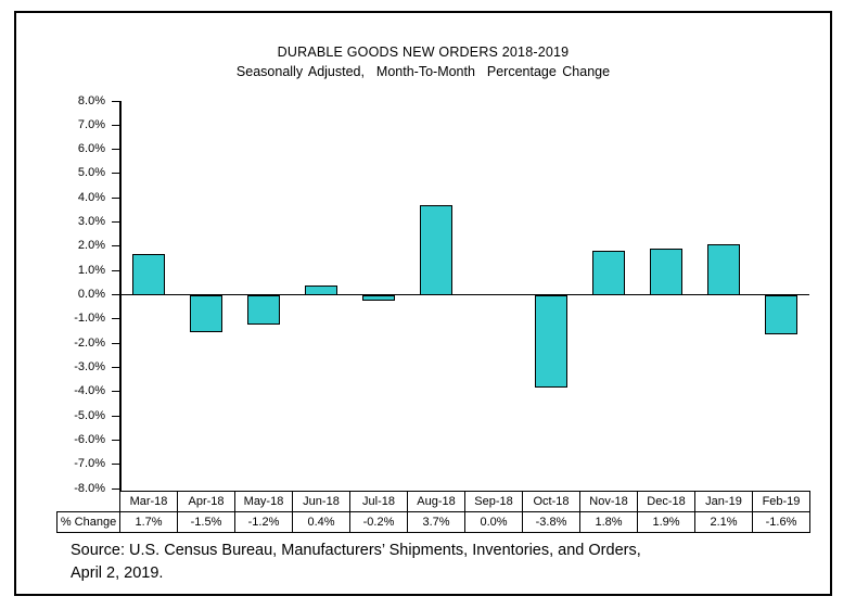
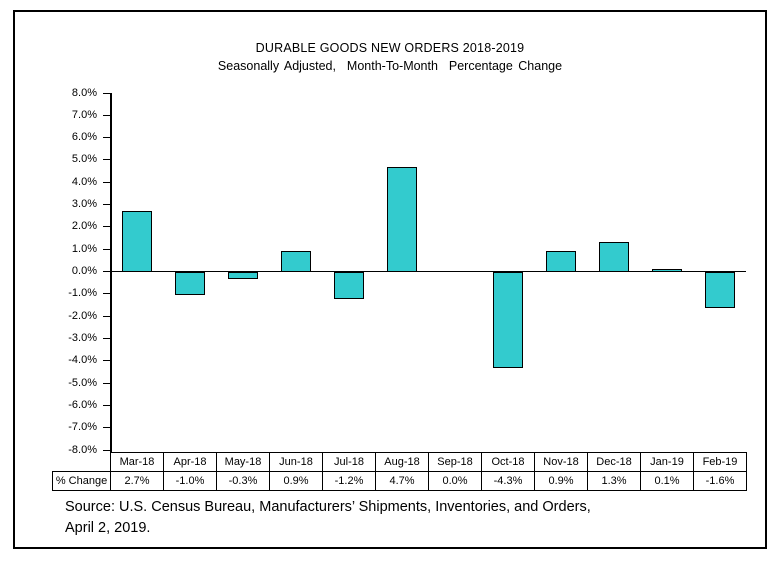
Mar-18: 1.7% -> 2.7%
Apr-18: -1.5% -> -1.0%
May-18: -1.2% -> -0.3%
Jun-18: 0.4% -> 0.9%
Jul-18: -0.2% -> -1.2%
Aug-18: 3.7% -> 4.7%
Oct-18: -3.8% -> -4.3%
Nov-18: 1.8% -> 0.9%
Dec-18: 1.9% -> 1.3%
Jan-19: 2.1% -> 0.1%
